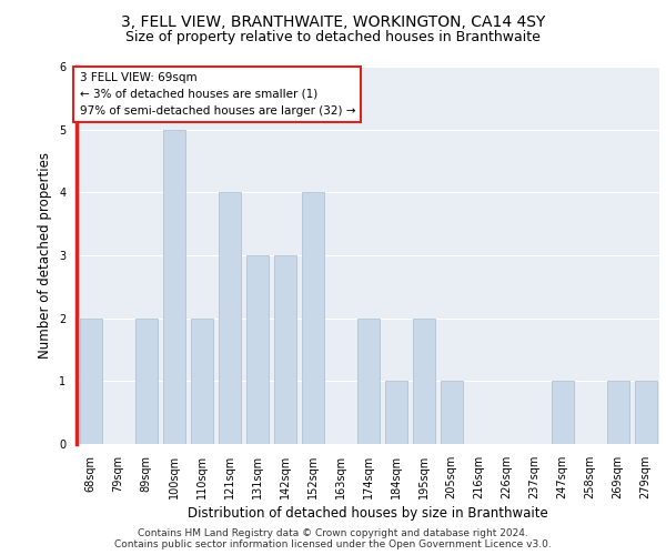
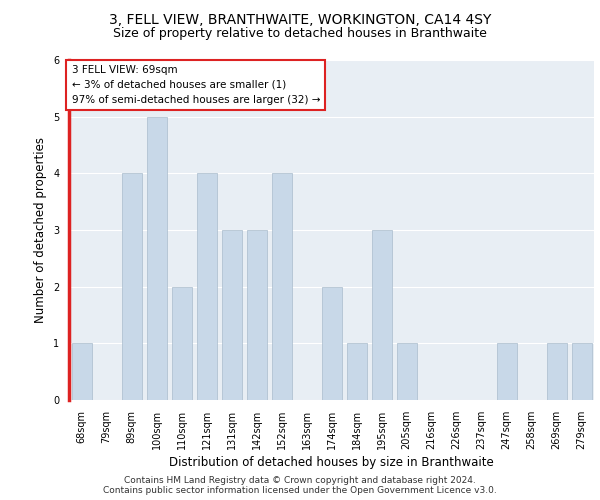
68sqm: 2 -> 1
89sqm: 2 -> 4
195sqm: 2 -> 3
